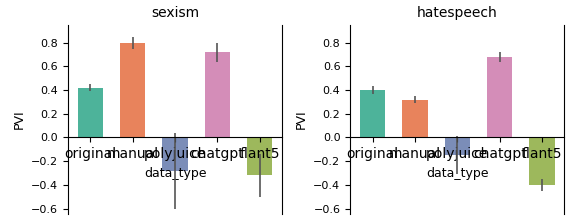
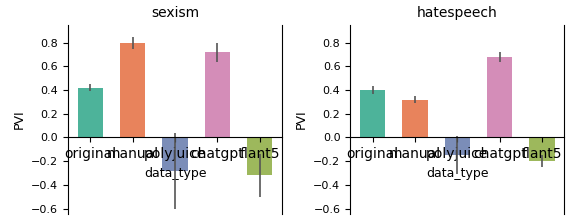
hatespeech/flant5: -0.40 -> -0.20
